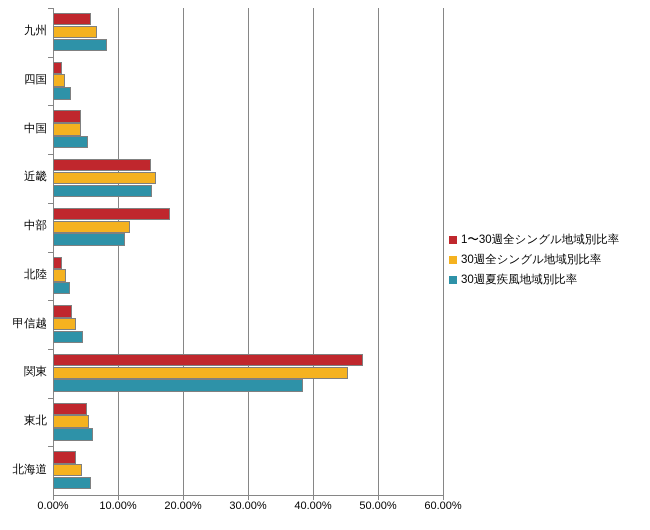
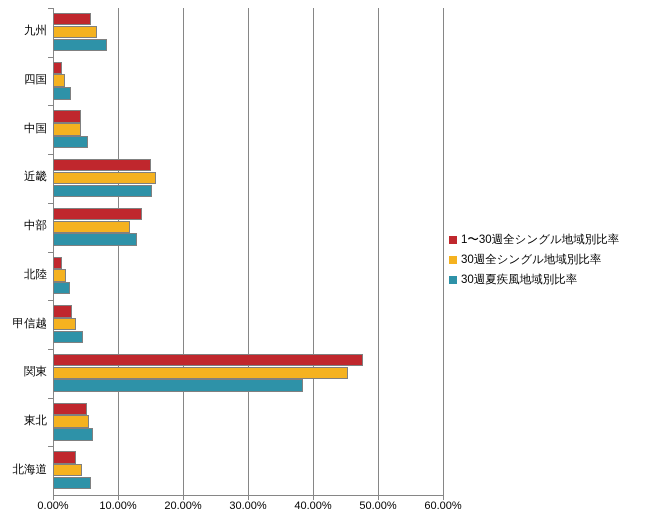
1〜30週全シングル地域別比率/中部: 18% -> 14%
30週夏疾風地域別比率/中部: 11% -> 13%
